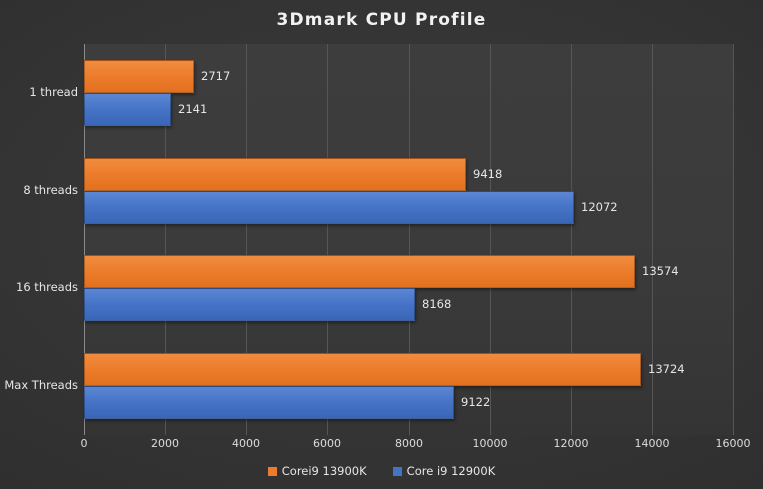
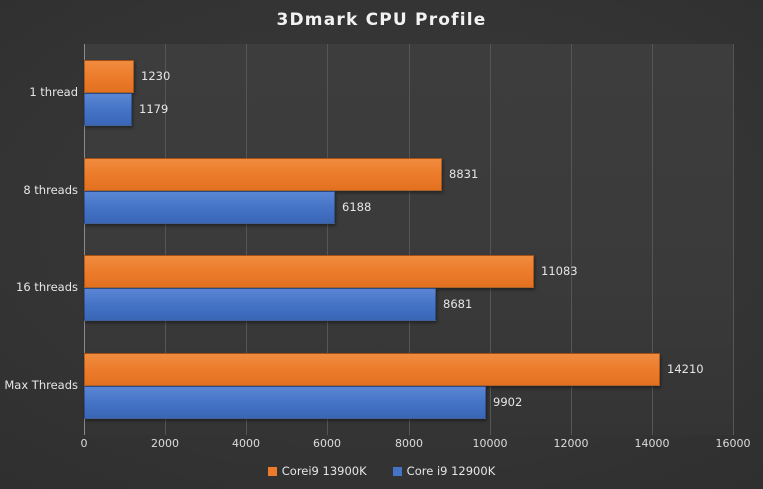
Corei9 13900K/1 thread: 2717 -> 1230
Core i9 12900K/1 thread: 2141 -> 1179
Corei9 13900K/8 threads: 9418 -> 8831
Core i9 12900K/8 threads: 12072 -> 6188
Corei9 13900K/16 threads: 13574 -> 11083
Core i9 12900K/16 threads: 8168 -> 8681
Corei9 13900K/Max Threads: 13724 -> 14210
Core i9 12900K/Max Threads: 9122 -> 9902
